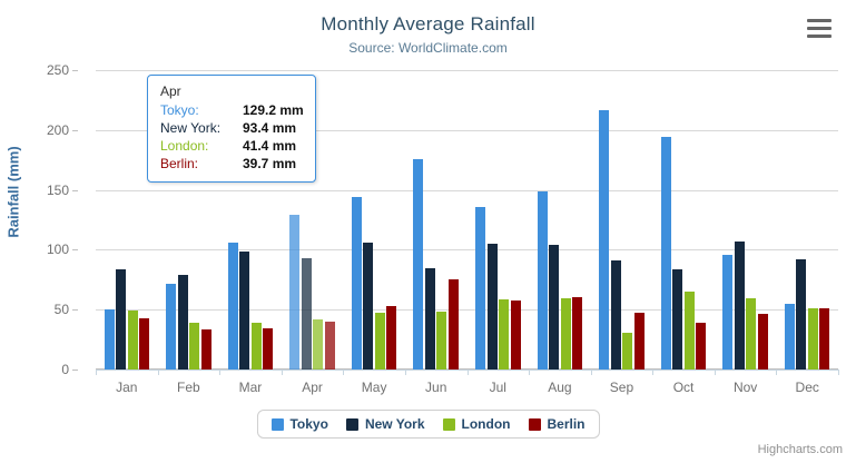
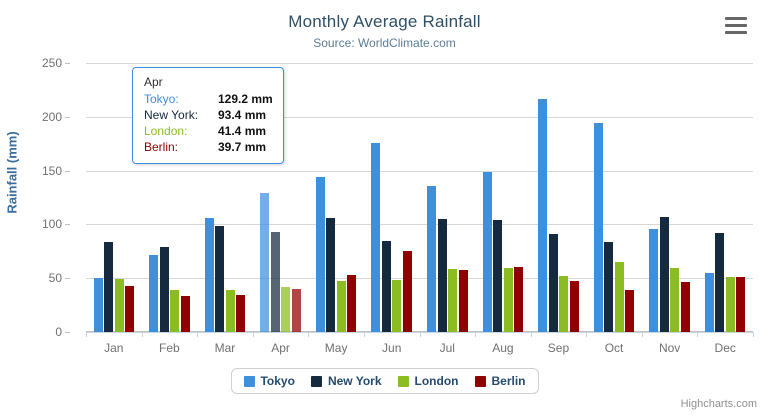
London/Sep: 31 -> 52
